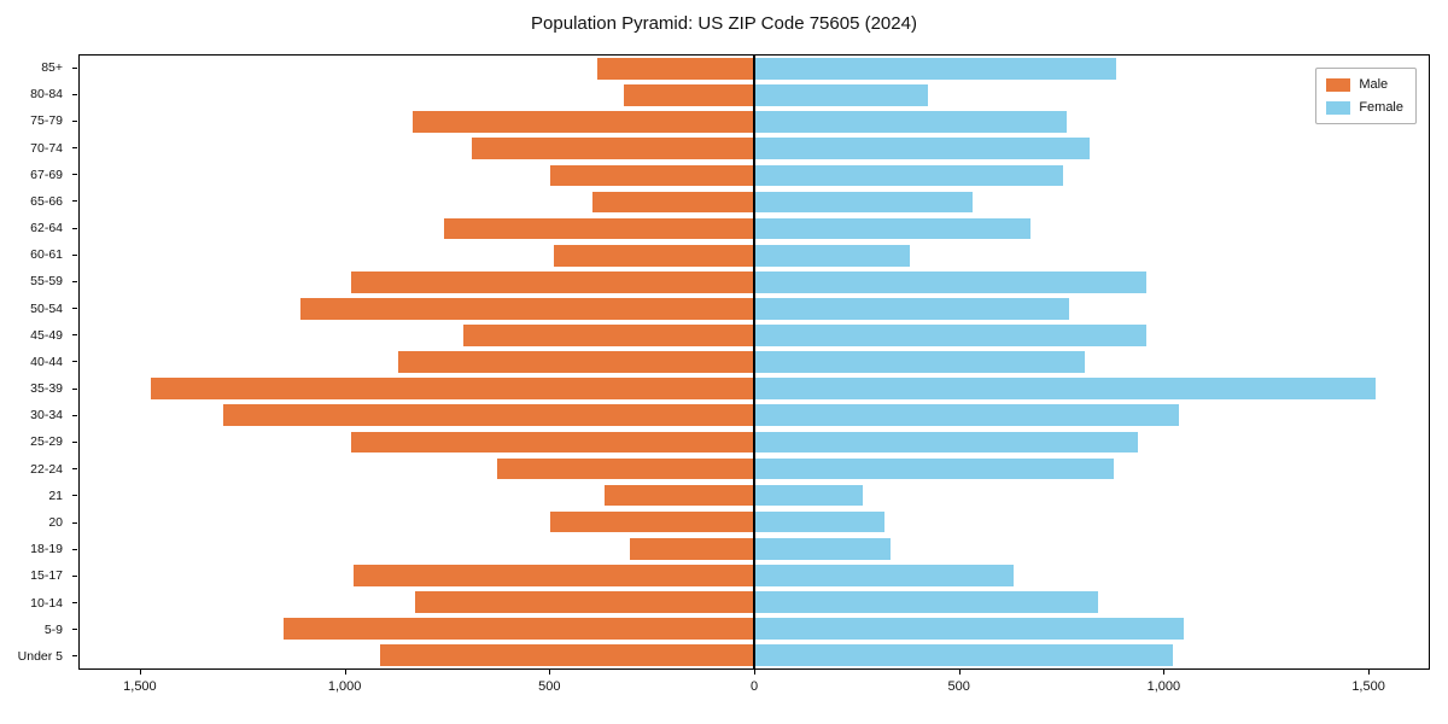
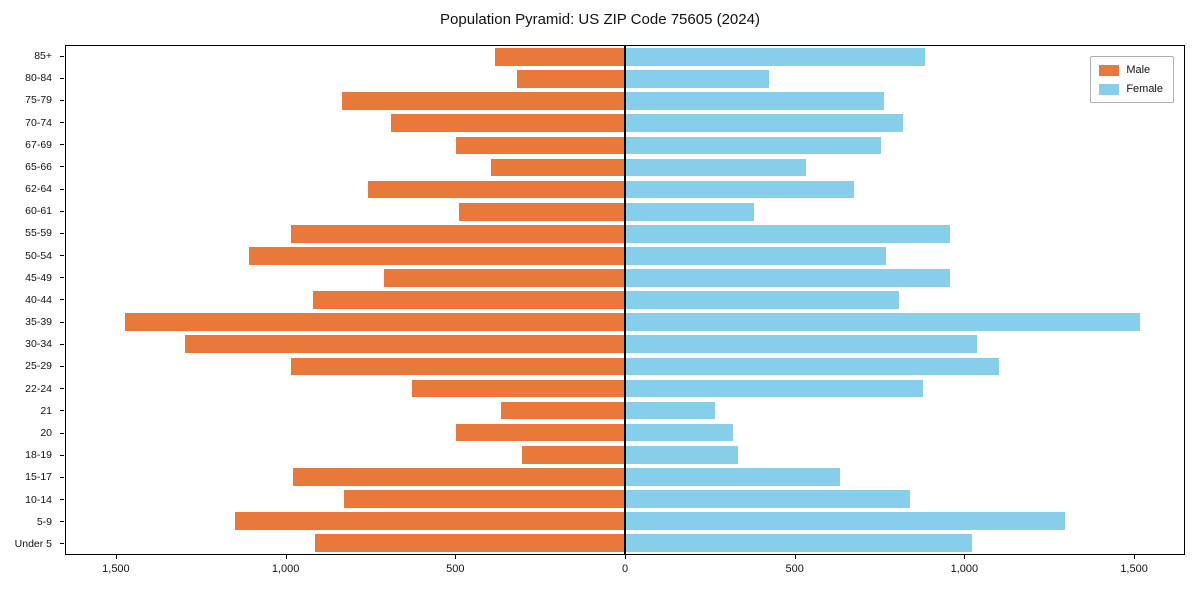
Male/40-44: 870 -> 920
Female/25-29: 940 -> 1100
Female/5-9: 1050 -> 1300
